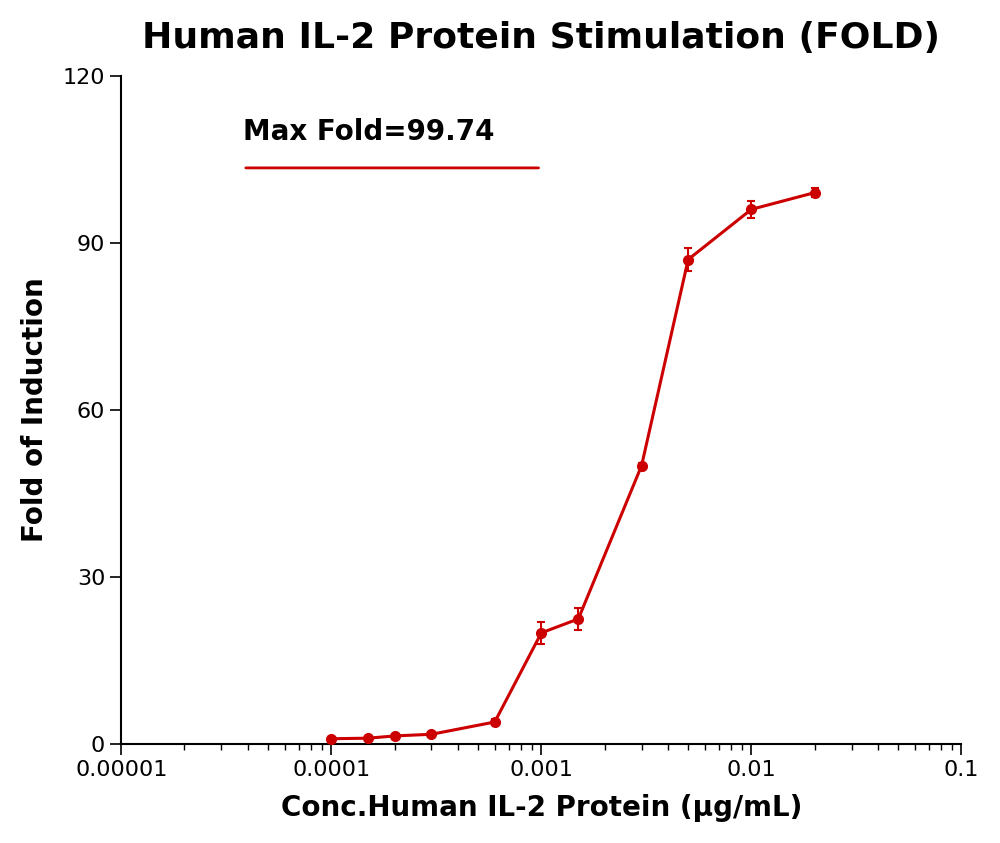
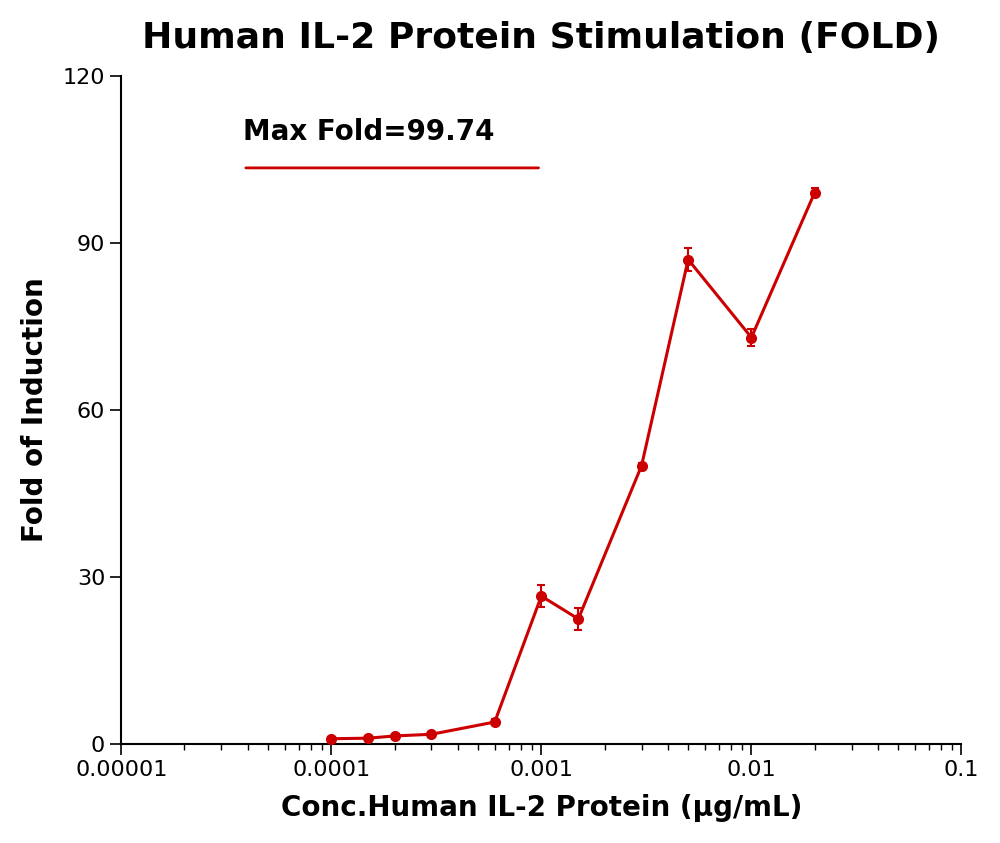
0.001: 20.0 -> 26.6
0.01: 96.0 -> 73.0
